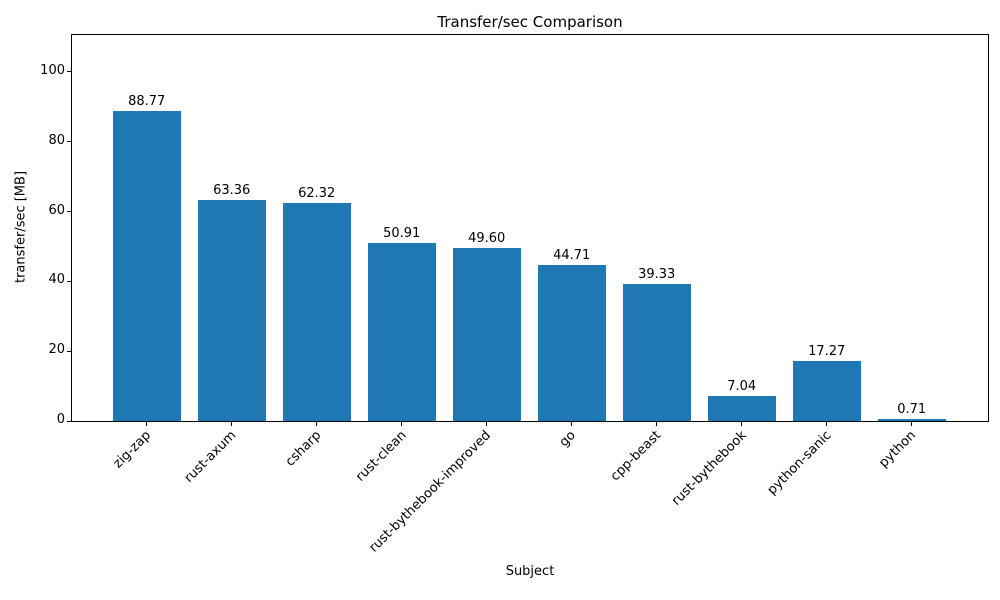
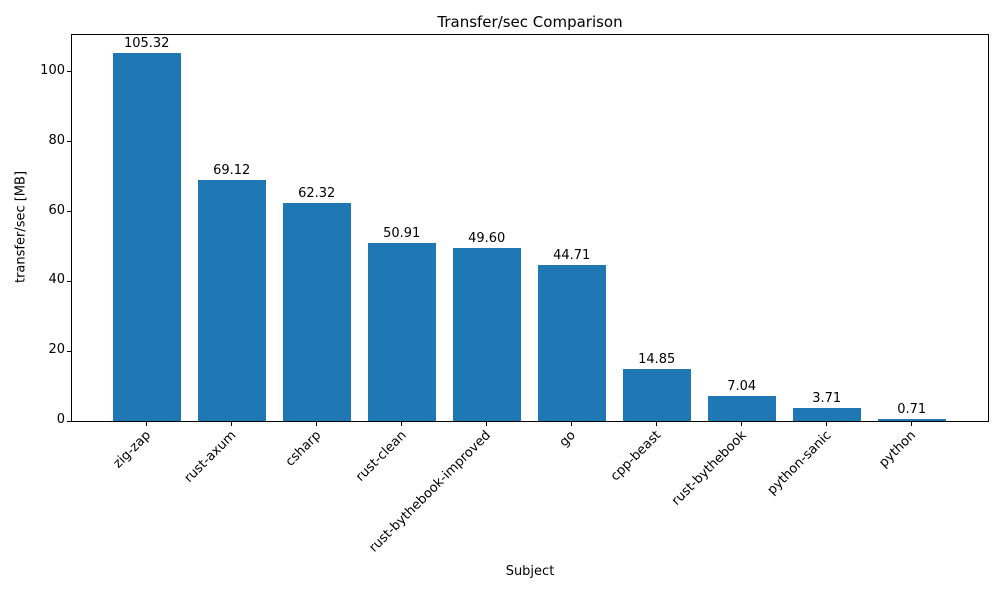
zig-zap: 88.77 -> 105.32
rust-axum: 63.36 -> 69.12
cpp-beast: 39.33 -> 14.85
python-sanic: 17.27 -> 3.71
